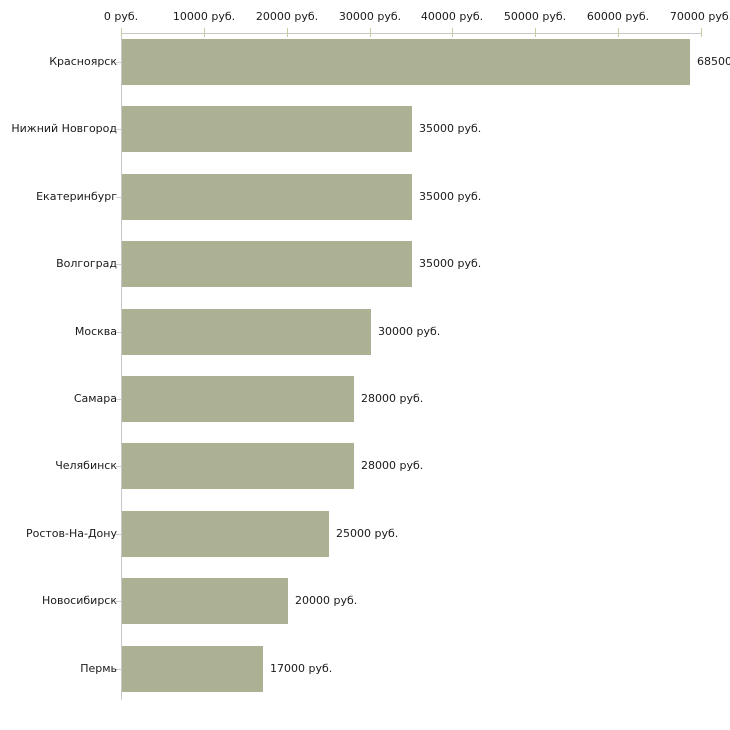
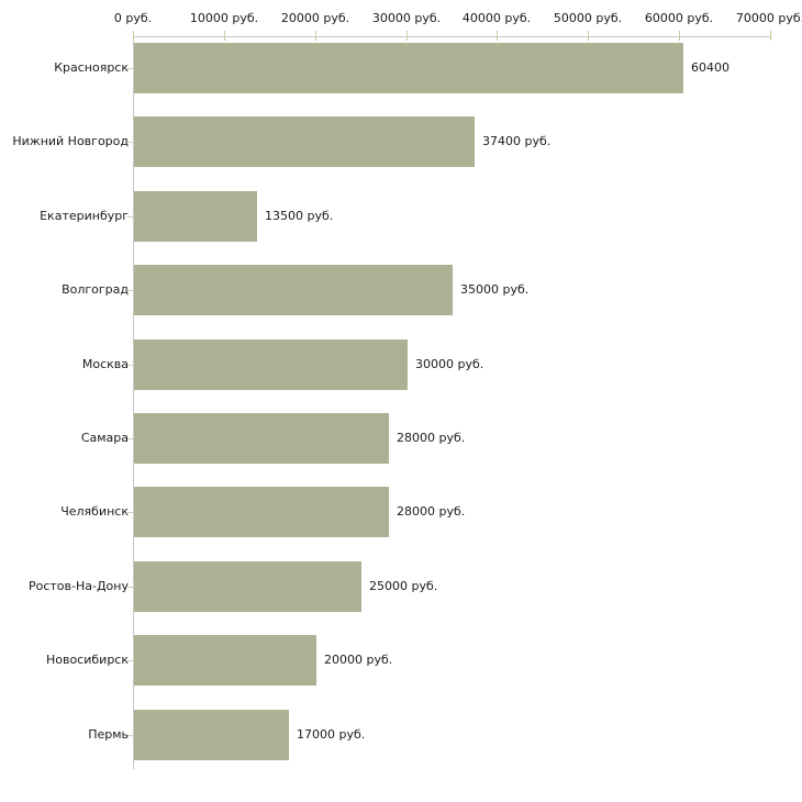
Красноярск: 68500 -> 60400
Нижний Новгород: 35000 -> 37400
Екатеринбург: 35000 -> 13500
